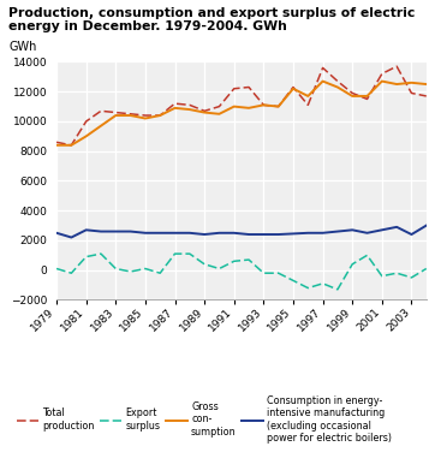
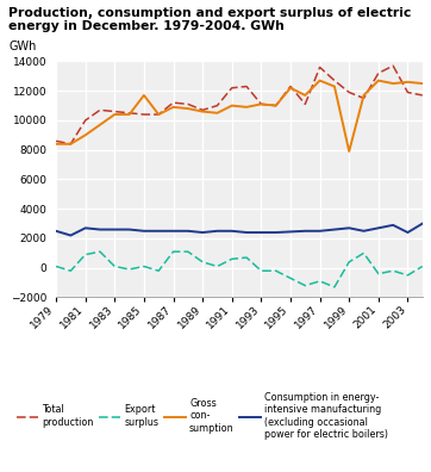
Gross con- sumption/1985: 10200 -> 11700
Gross con- sumption/1999: 11700 -> 7900
